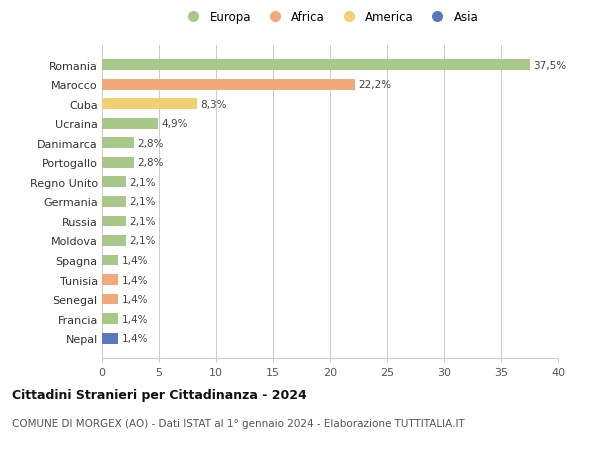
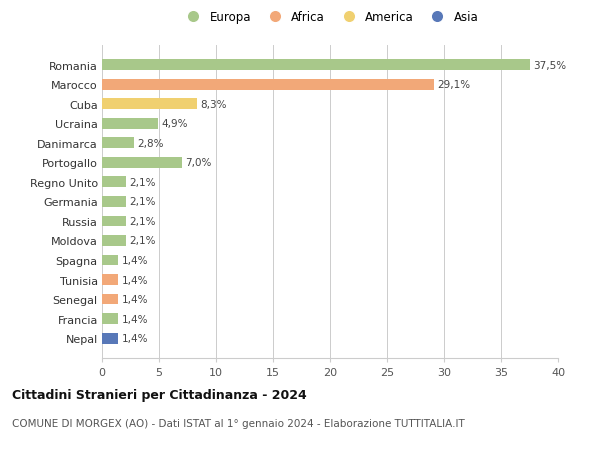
Marocco: 22,2% -> 29,1%
Portogallo: 2,8% -> 7,0%
